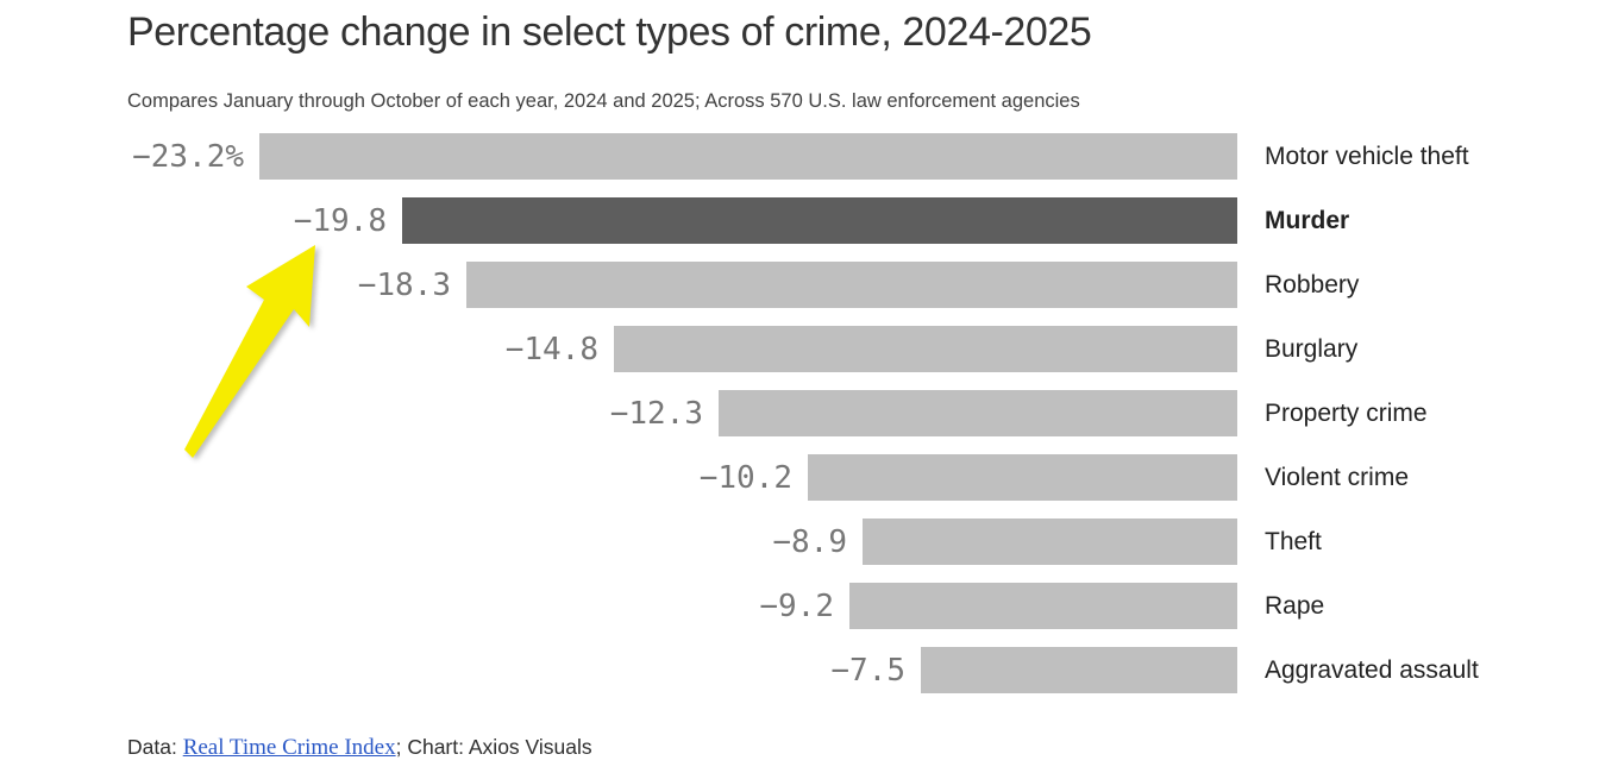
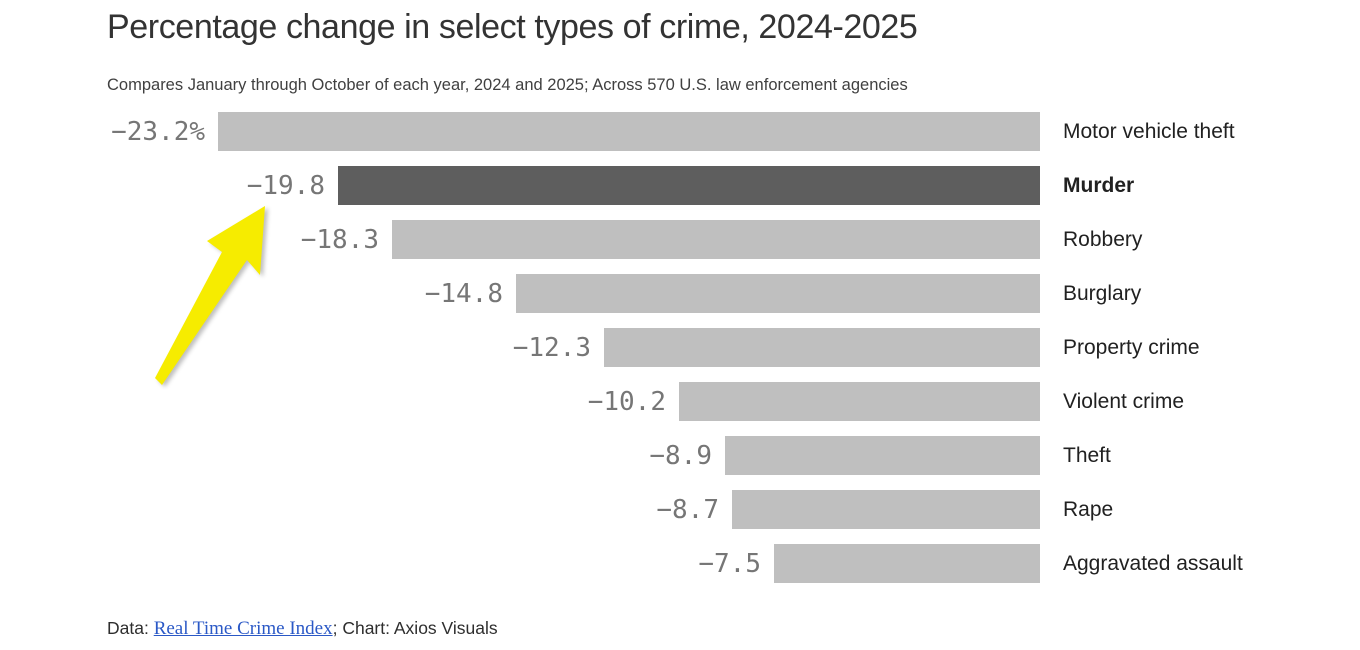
Rape: −9.2 -> −8.7
